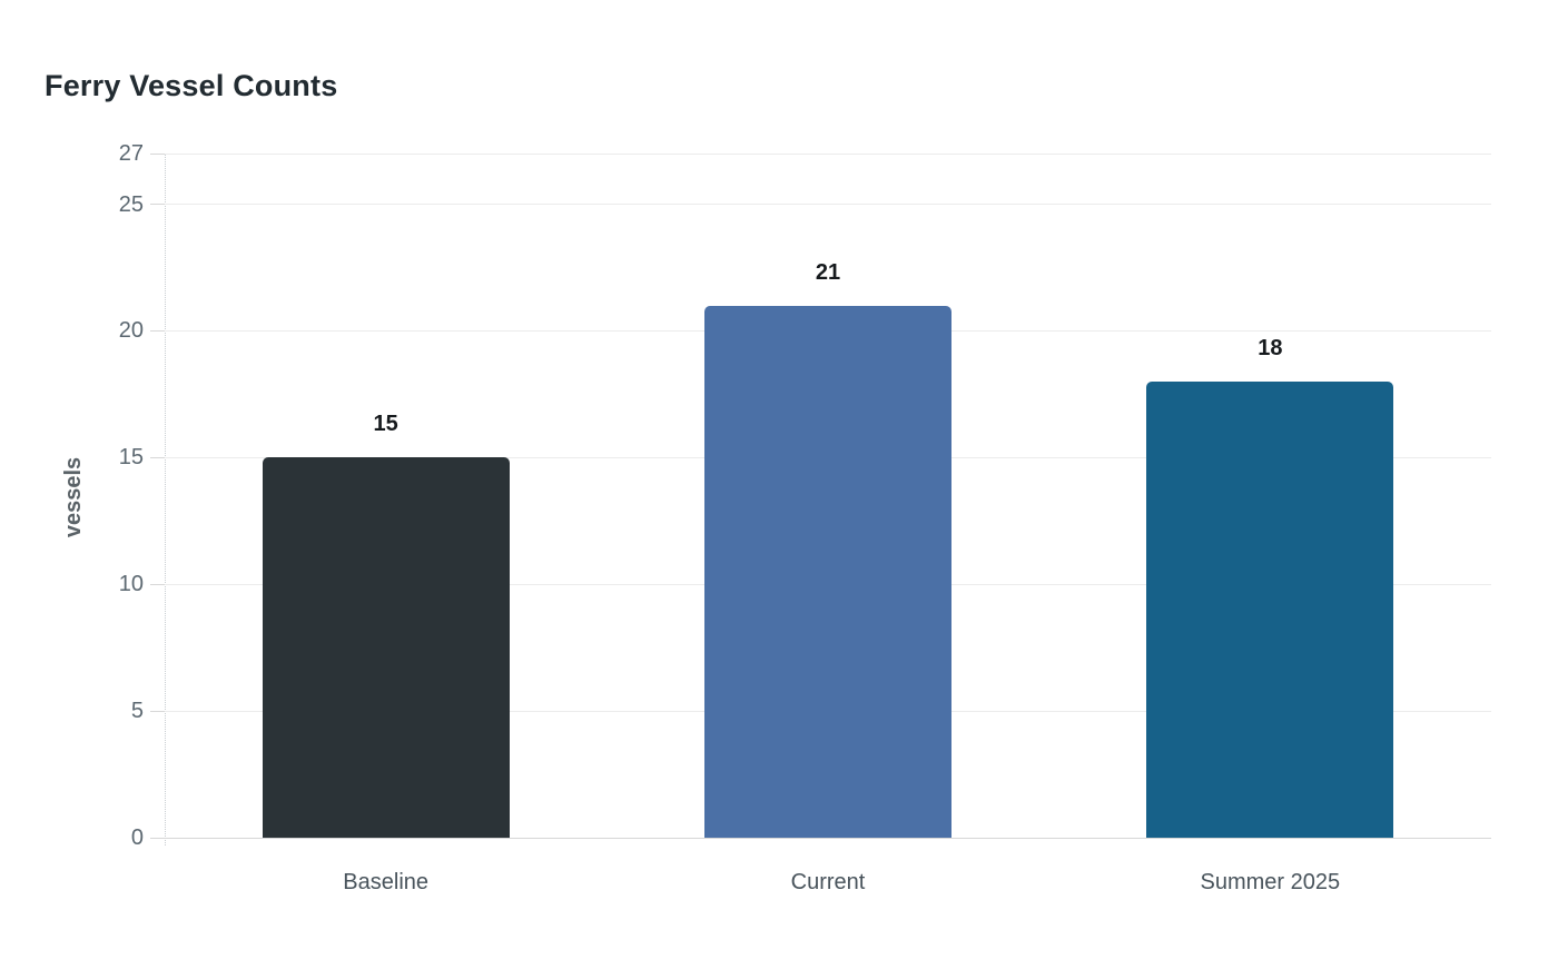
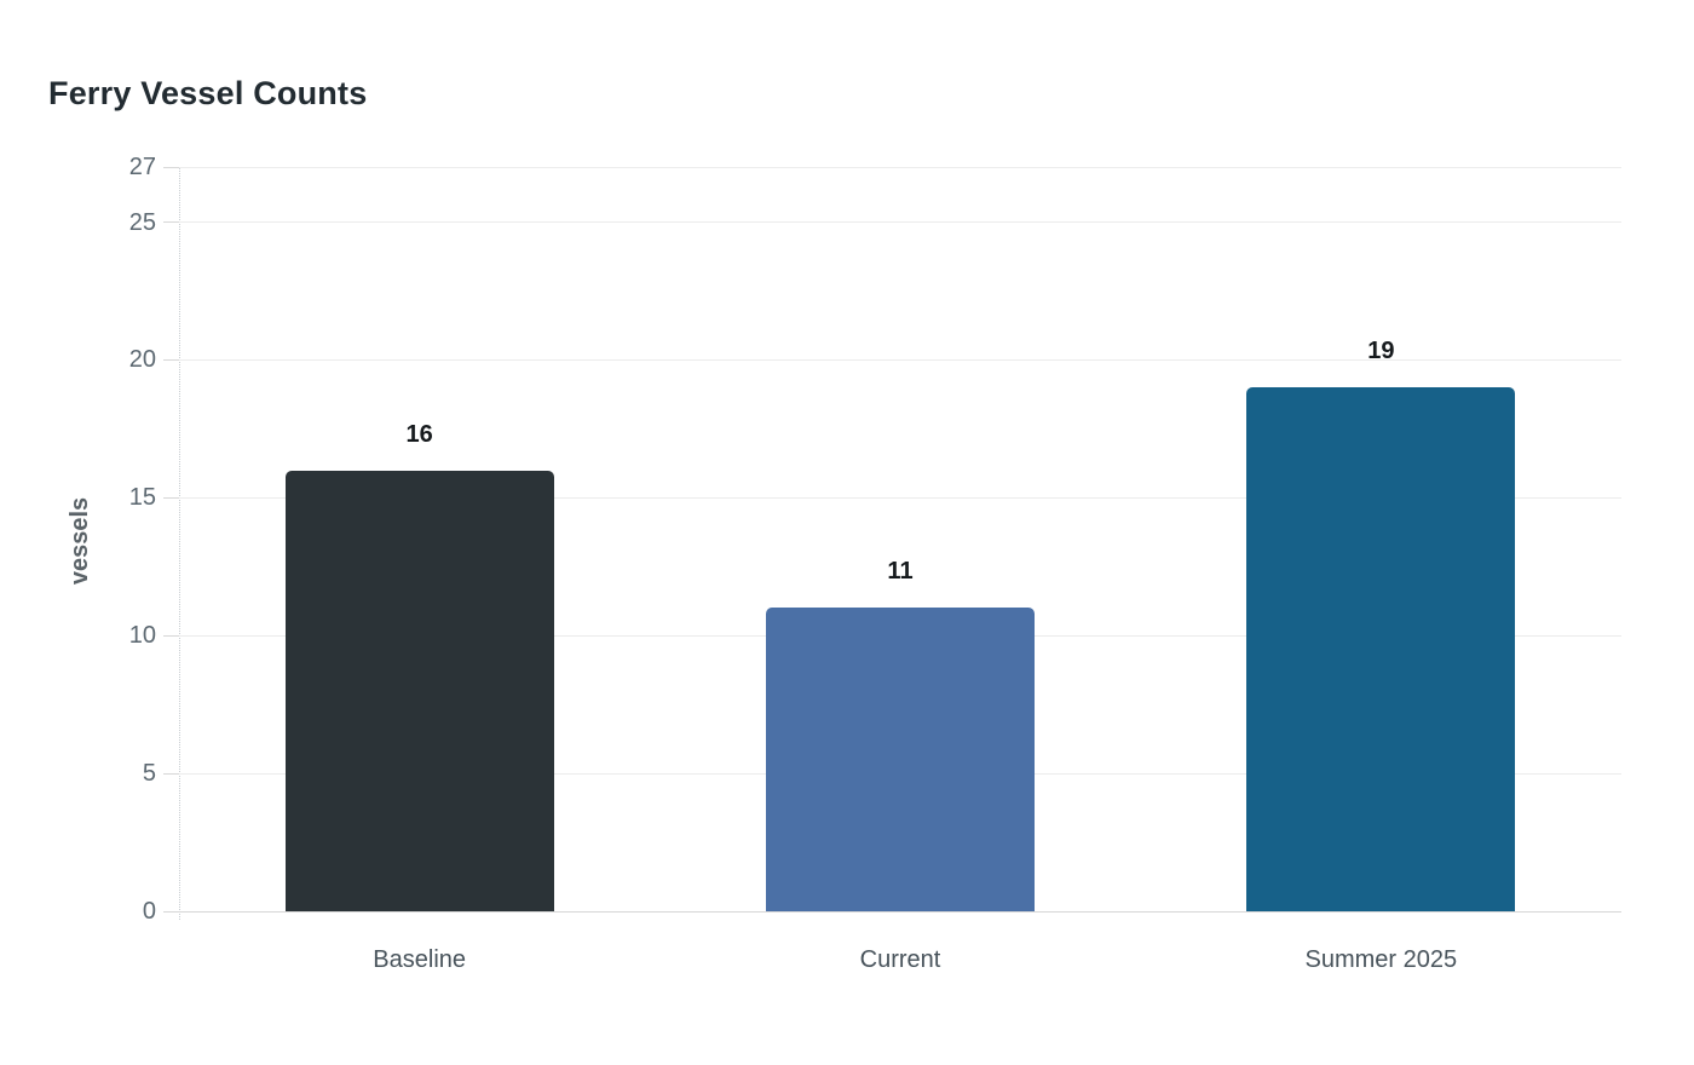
Baseline: 15 -> 16
Current: 21 -> 11
Summer 2025: 18 -> 19
